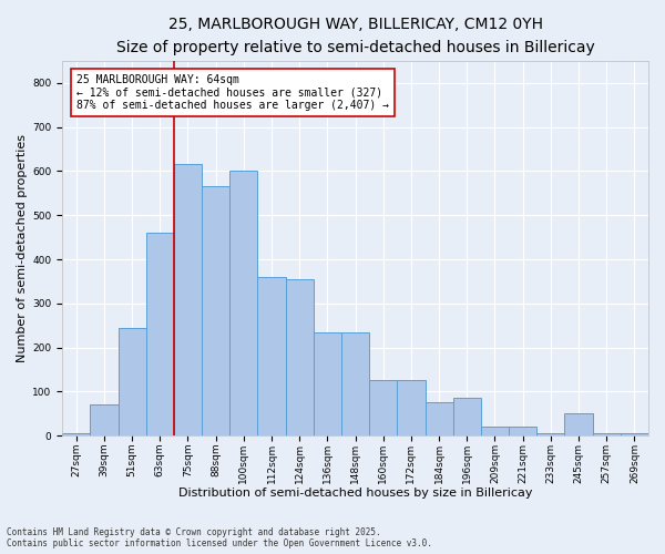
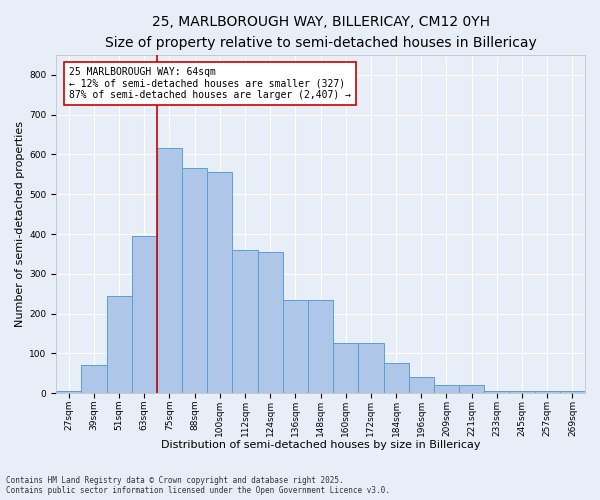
63sqm: 460 -> 395
100sqm: 600 -> 555
196sqm: 85 -> 40
245sqm: 50 -> 5
